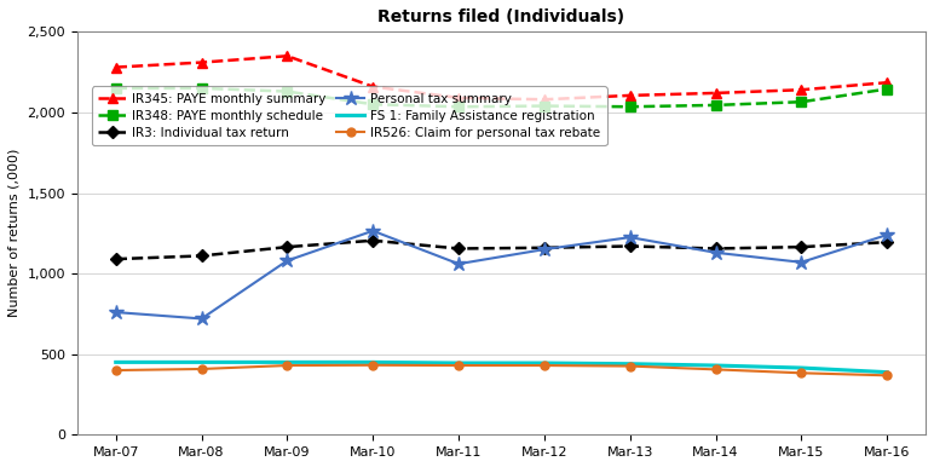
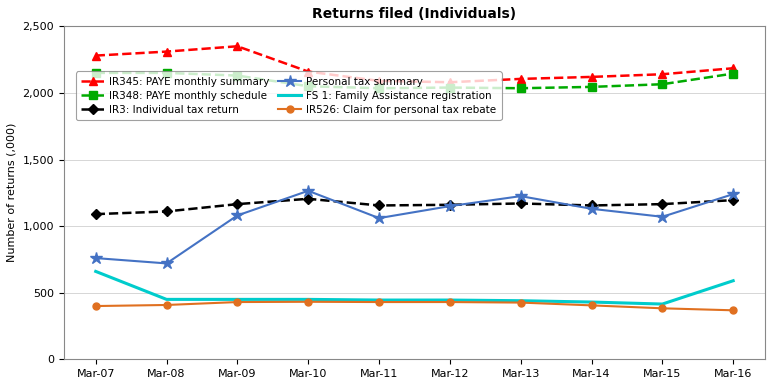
FS 1: Family Assistance registration/Mar-07: 450 -> 660
FS 1: Family Assistance registration/Mar-16: 390 -> 590
